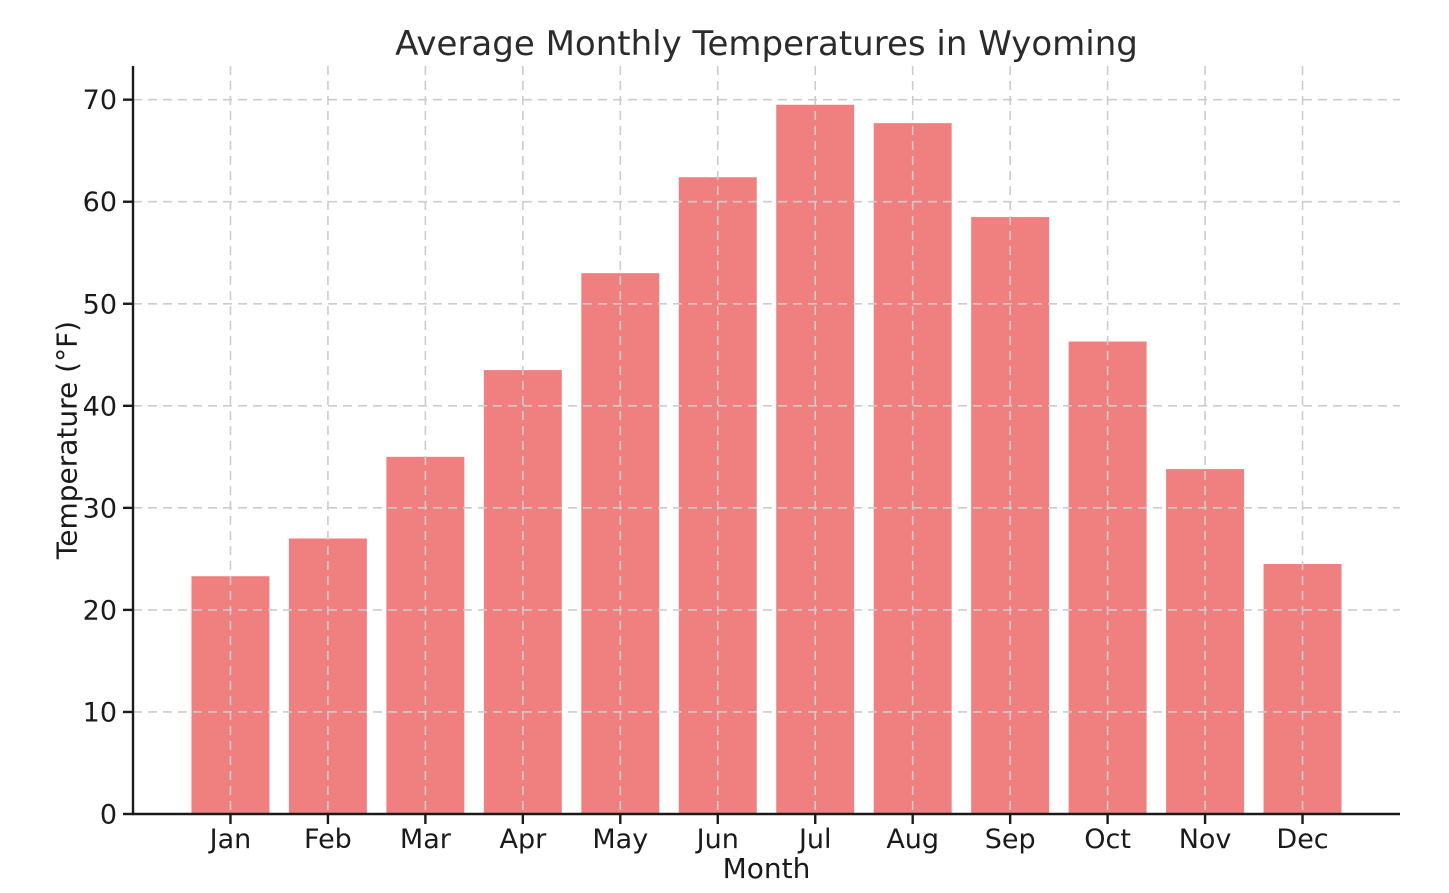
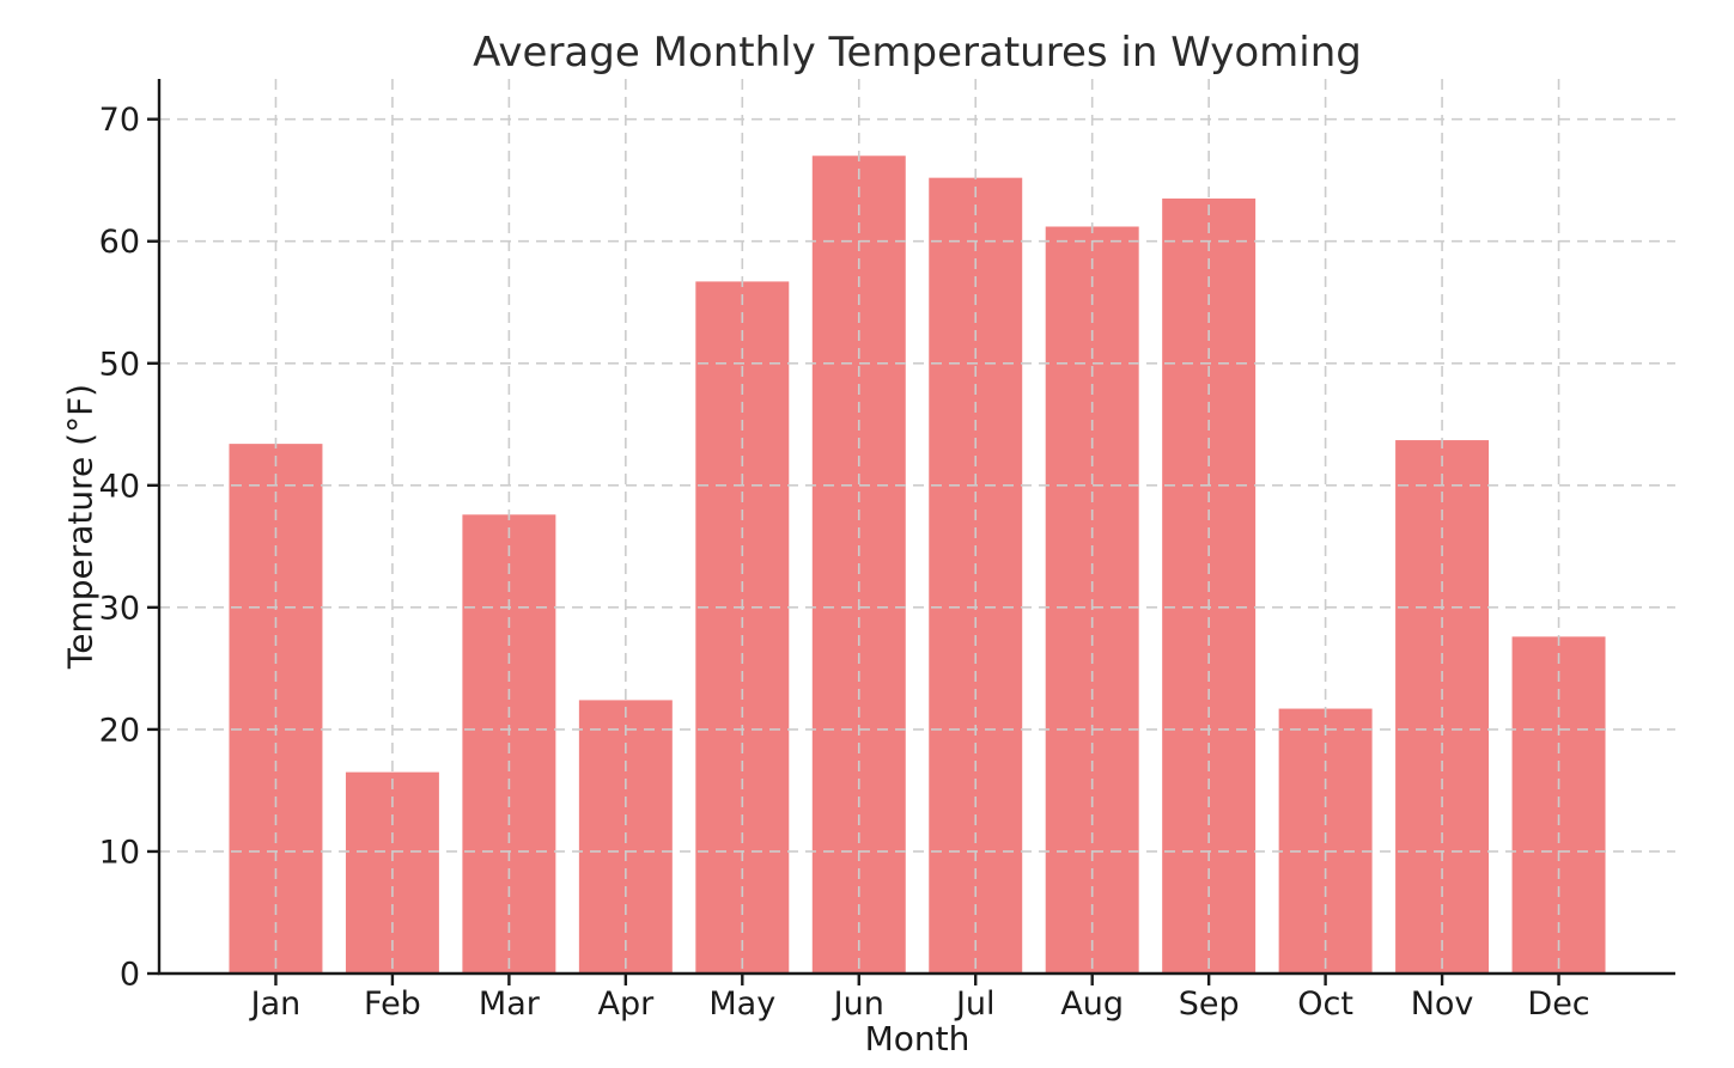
Jan: 23.3 -> 43.4
Feb: 27.0 -> 16.5
Mar: 35.0 -> 37.6
Apr: 43.5 -> 22.4
May: 53.0 -> 56.7
Jun: 62.4 -> 67.0
Jul: 69.5 -> 65.2
Aug: 67.7 -> 61.2
Sep: 58.5 -> 63.5
Oct: 46.3 -> 21.7
Nov: 33.8 -> 43.7
Dec: 24.5 -> 27.6
